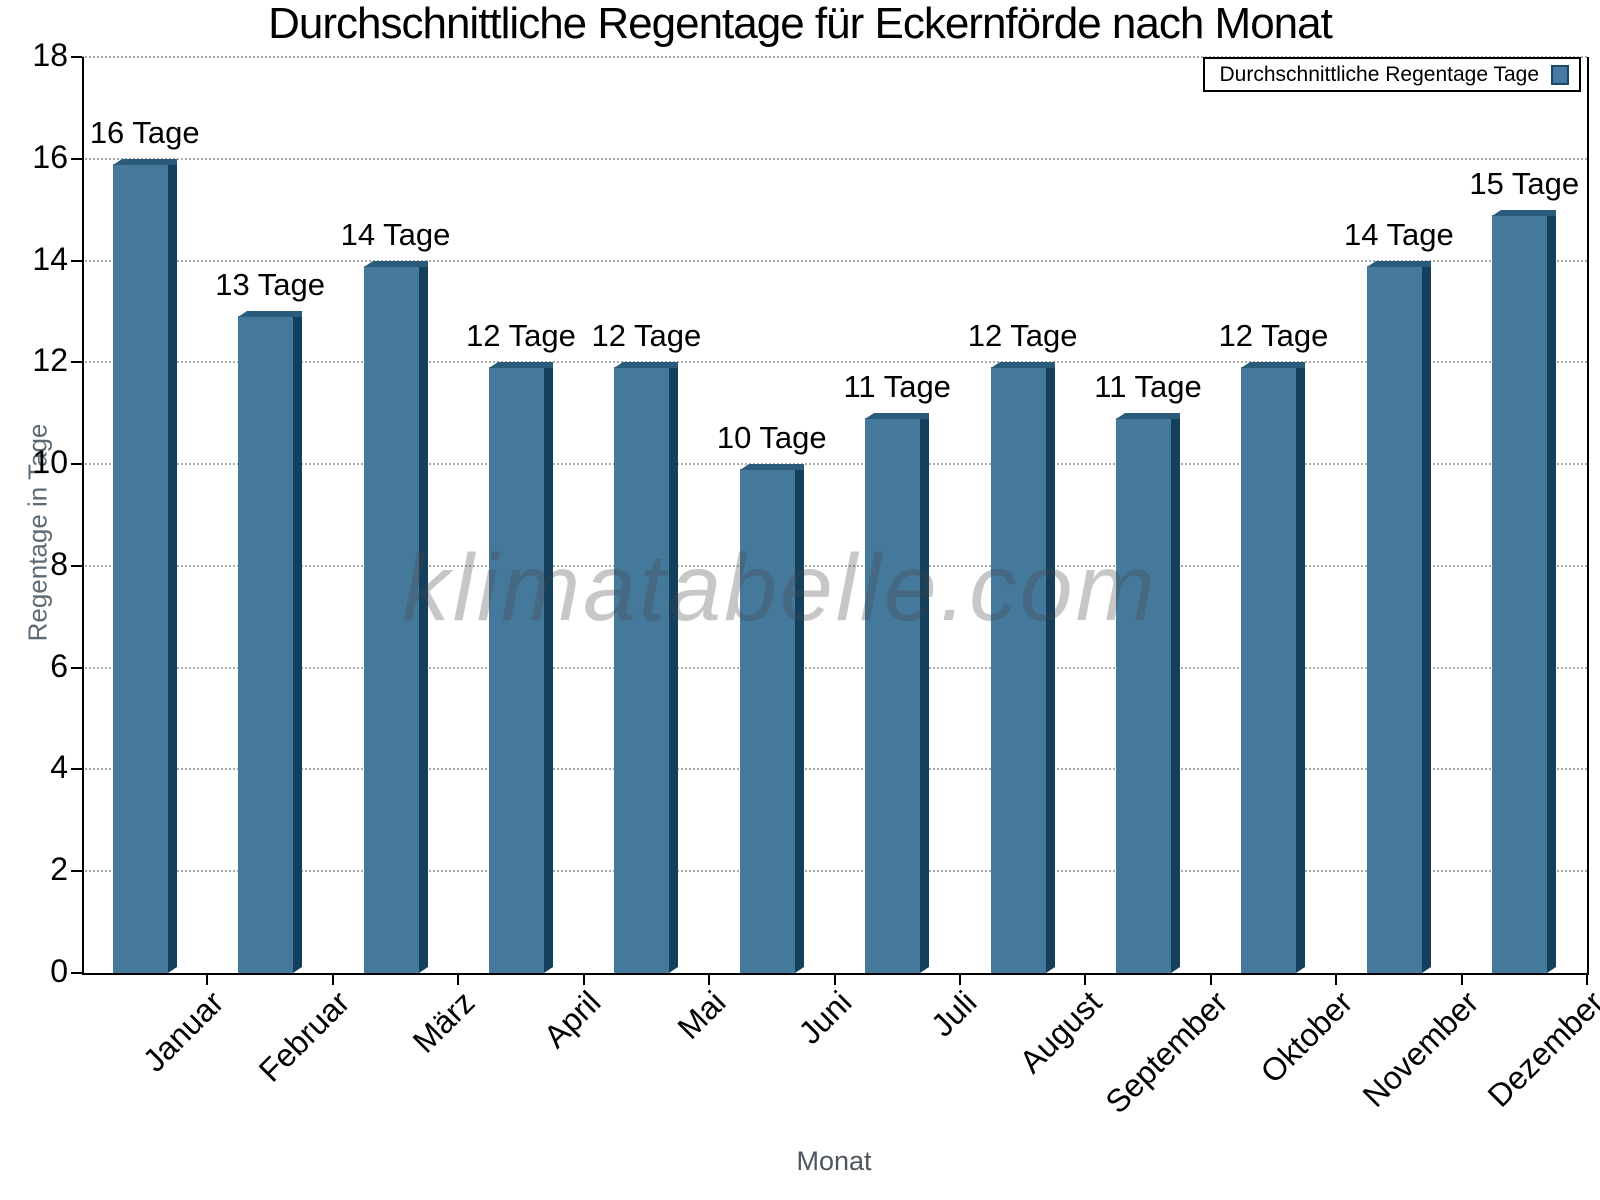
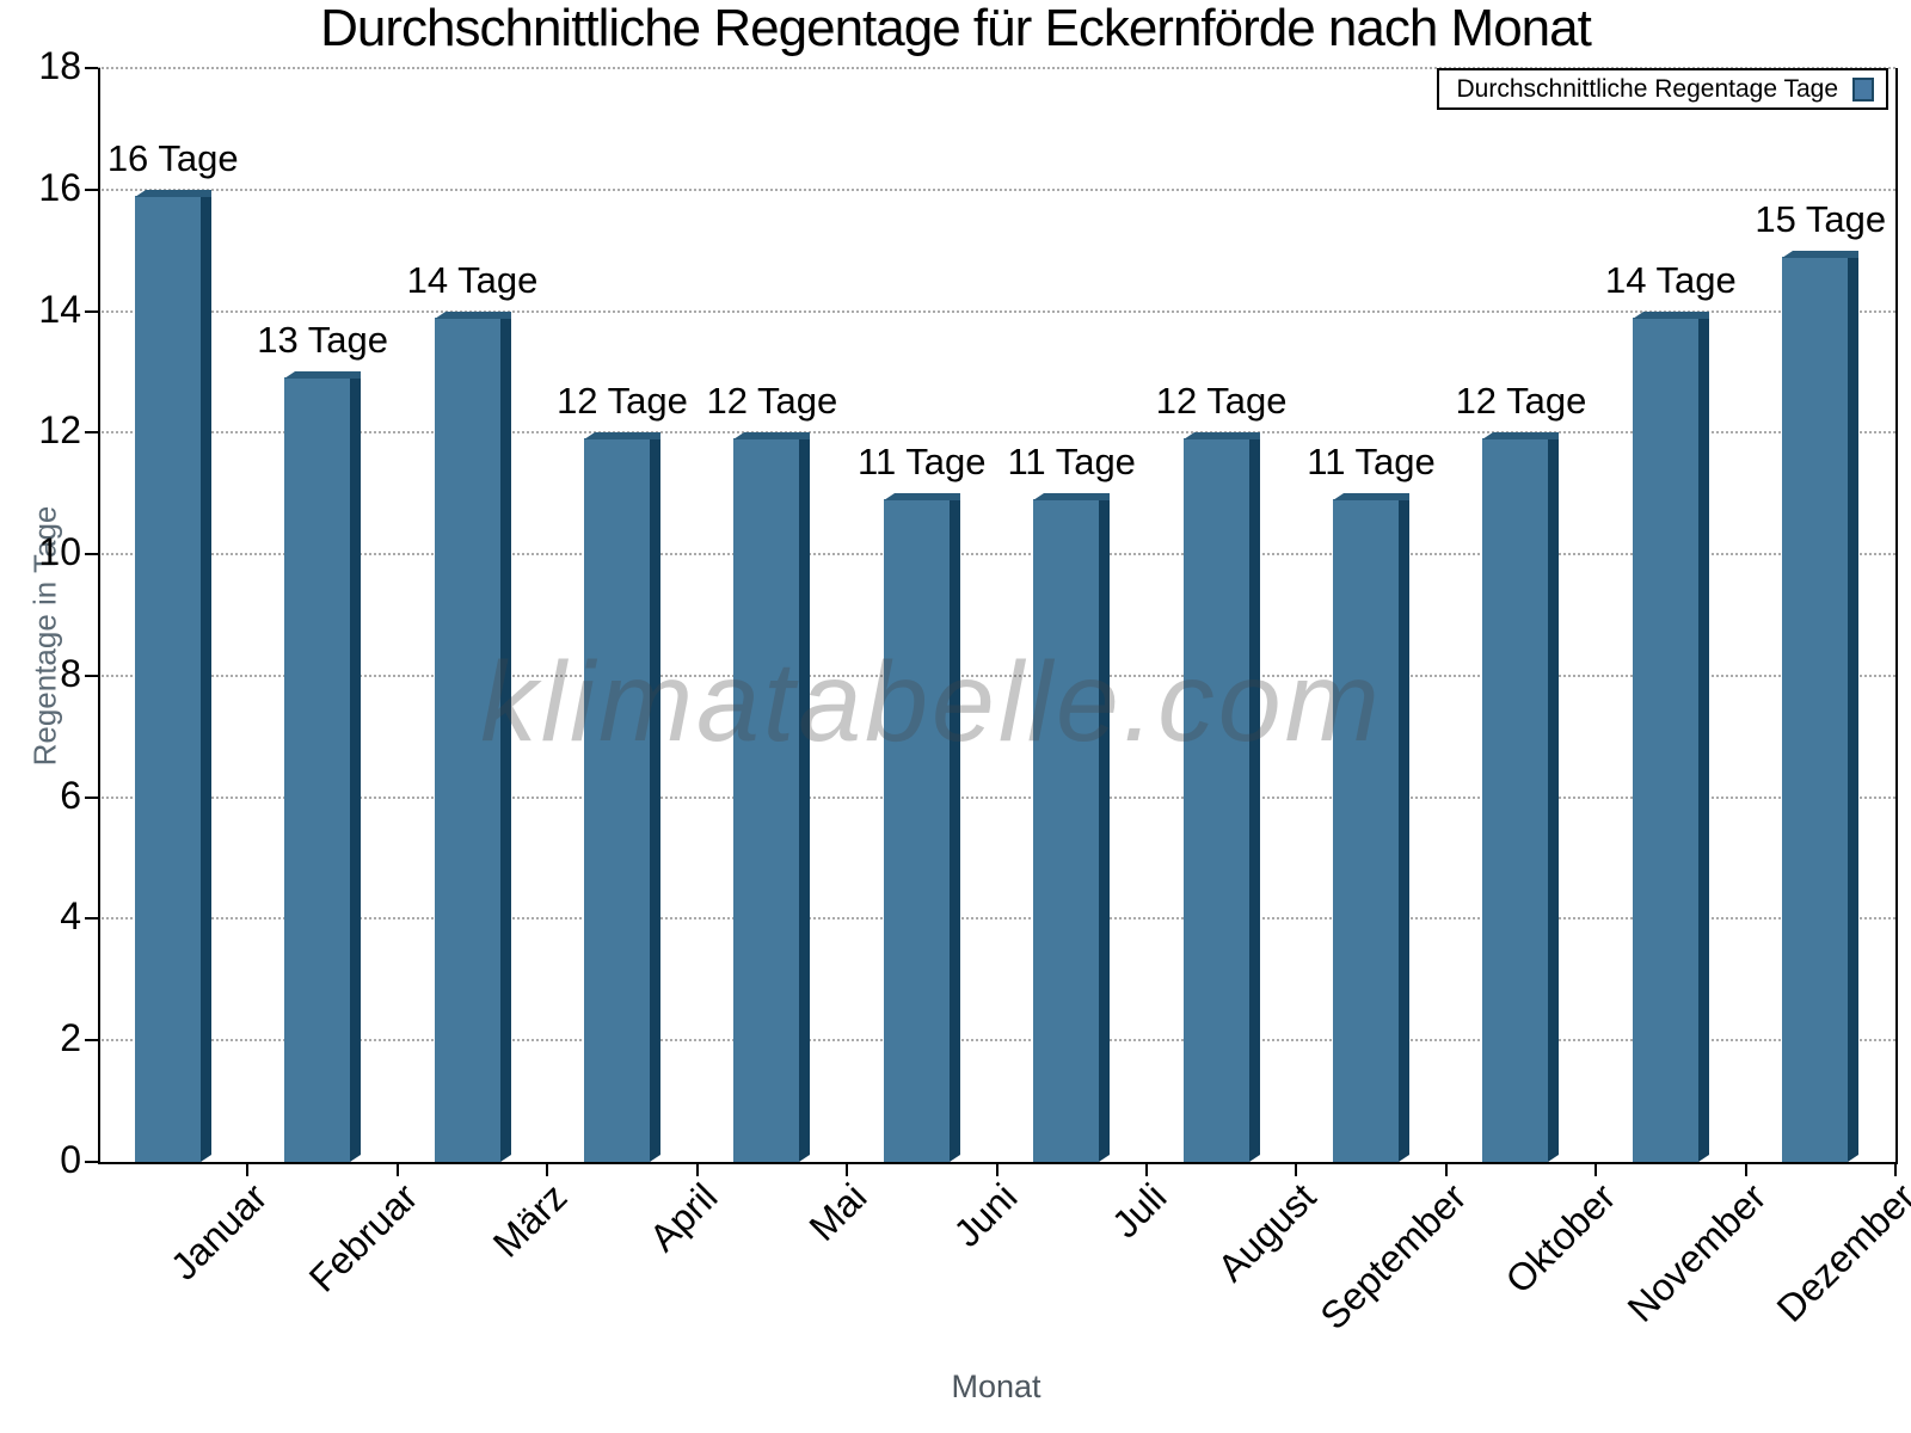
Juni: 10 -> 11
